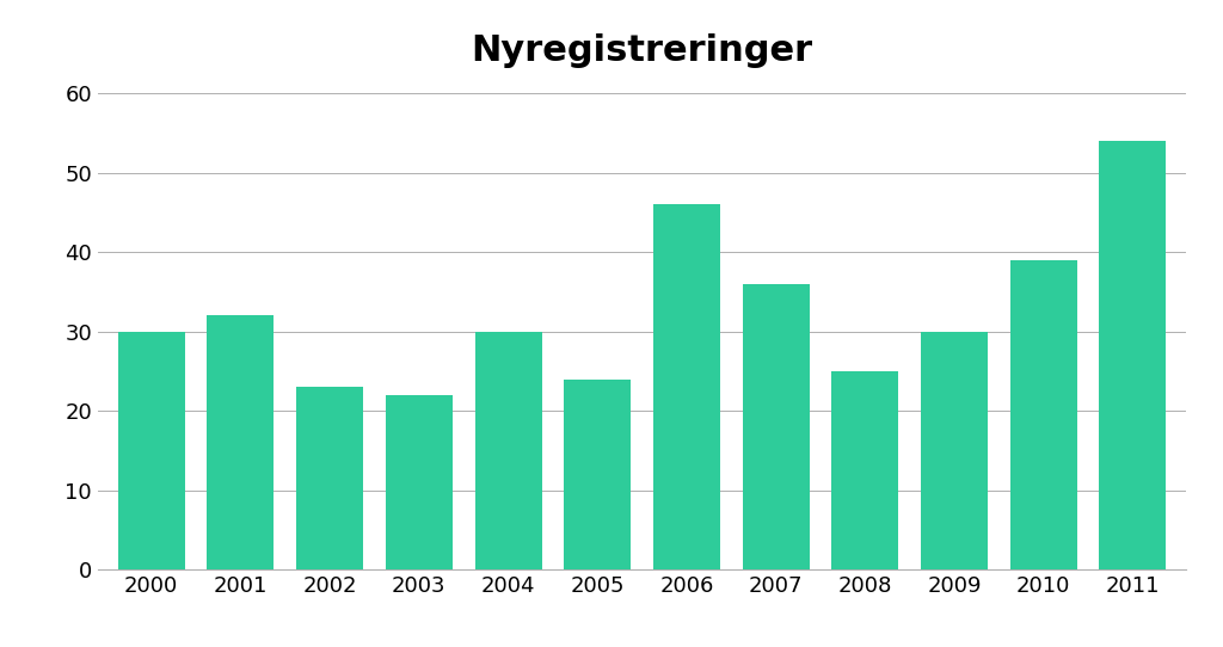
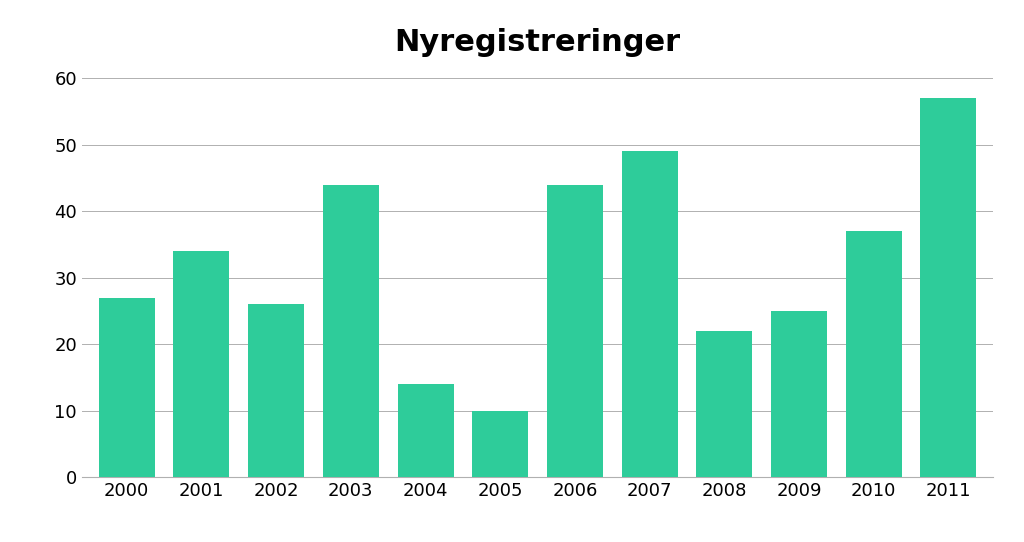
2000: 30 -> 27
2001: 32 -> 34
2002: 23 -> 26
2003: 22 -> 44
2004: 30 -> 14
2005: 24 -> 10
2006: 46 -> 44
2007: 36 -> 49
2008: 25 -> 22
2009: 30 -> 25
2010: 39 -> 37
2011: 54 -> 57
